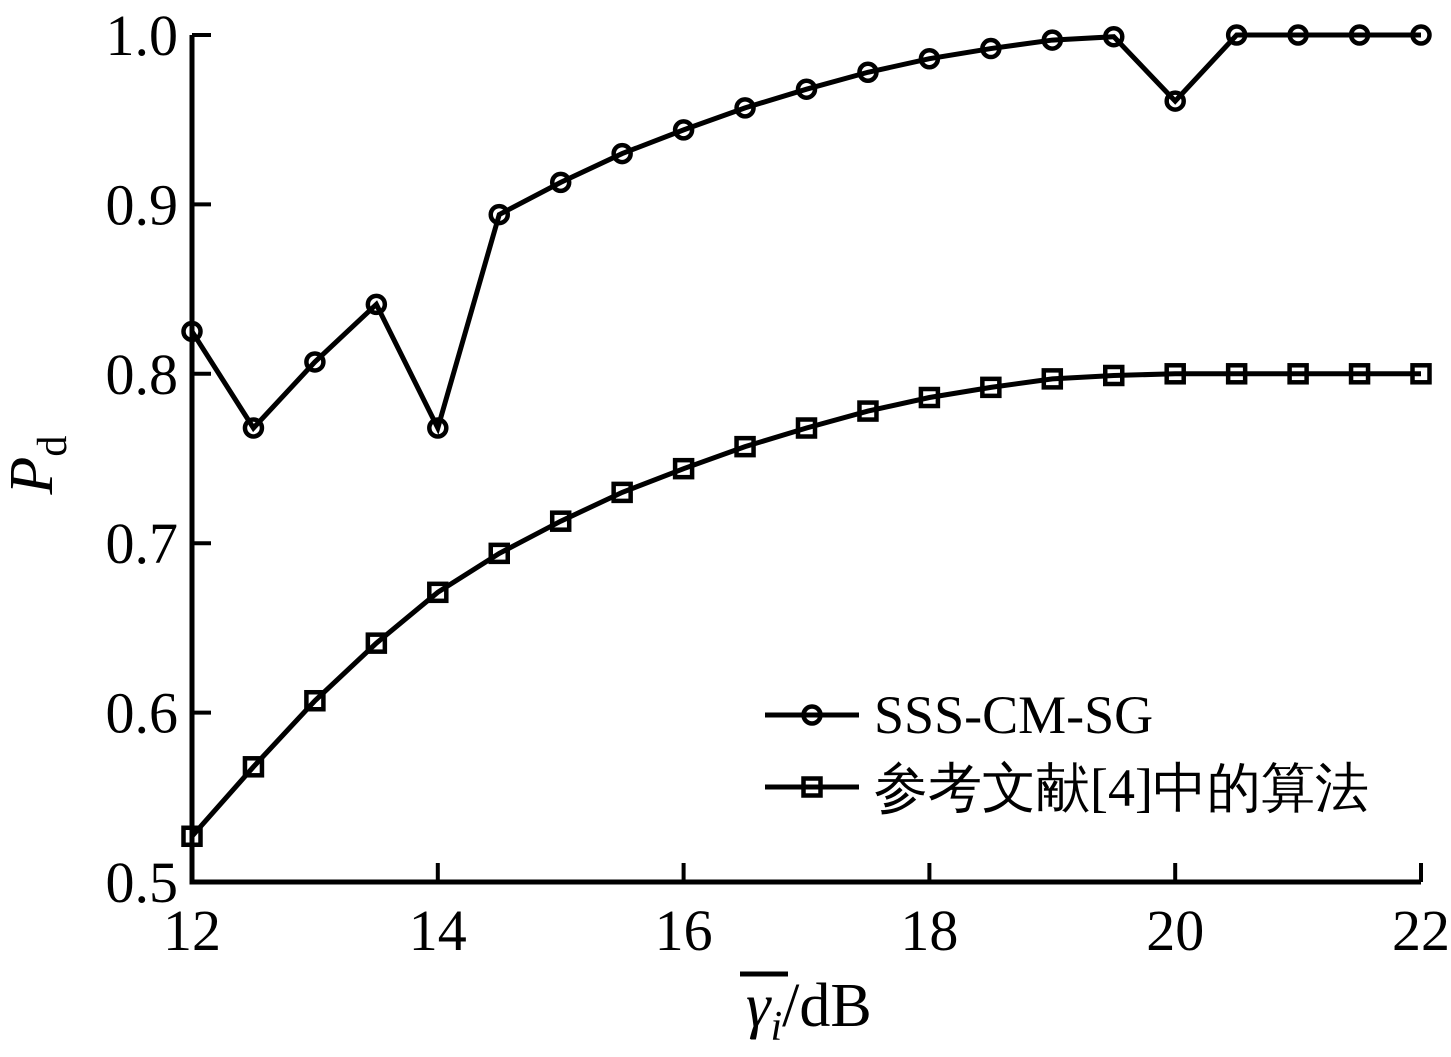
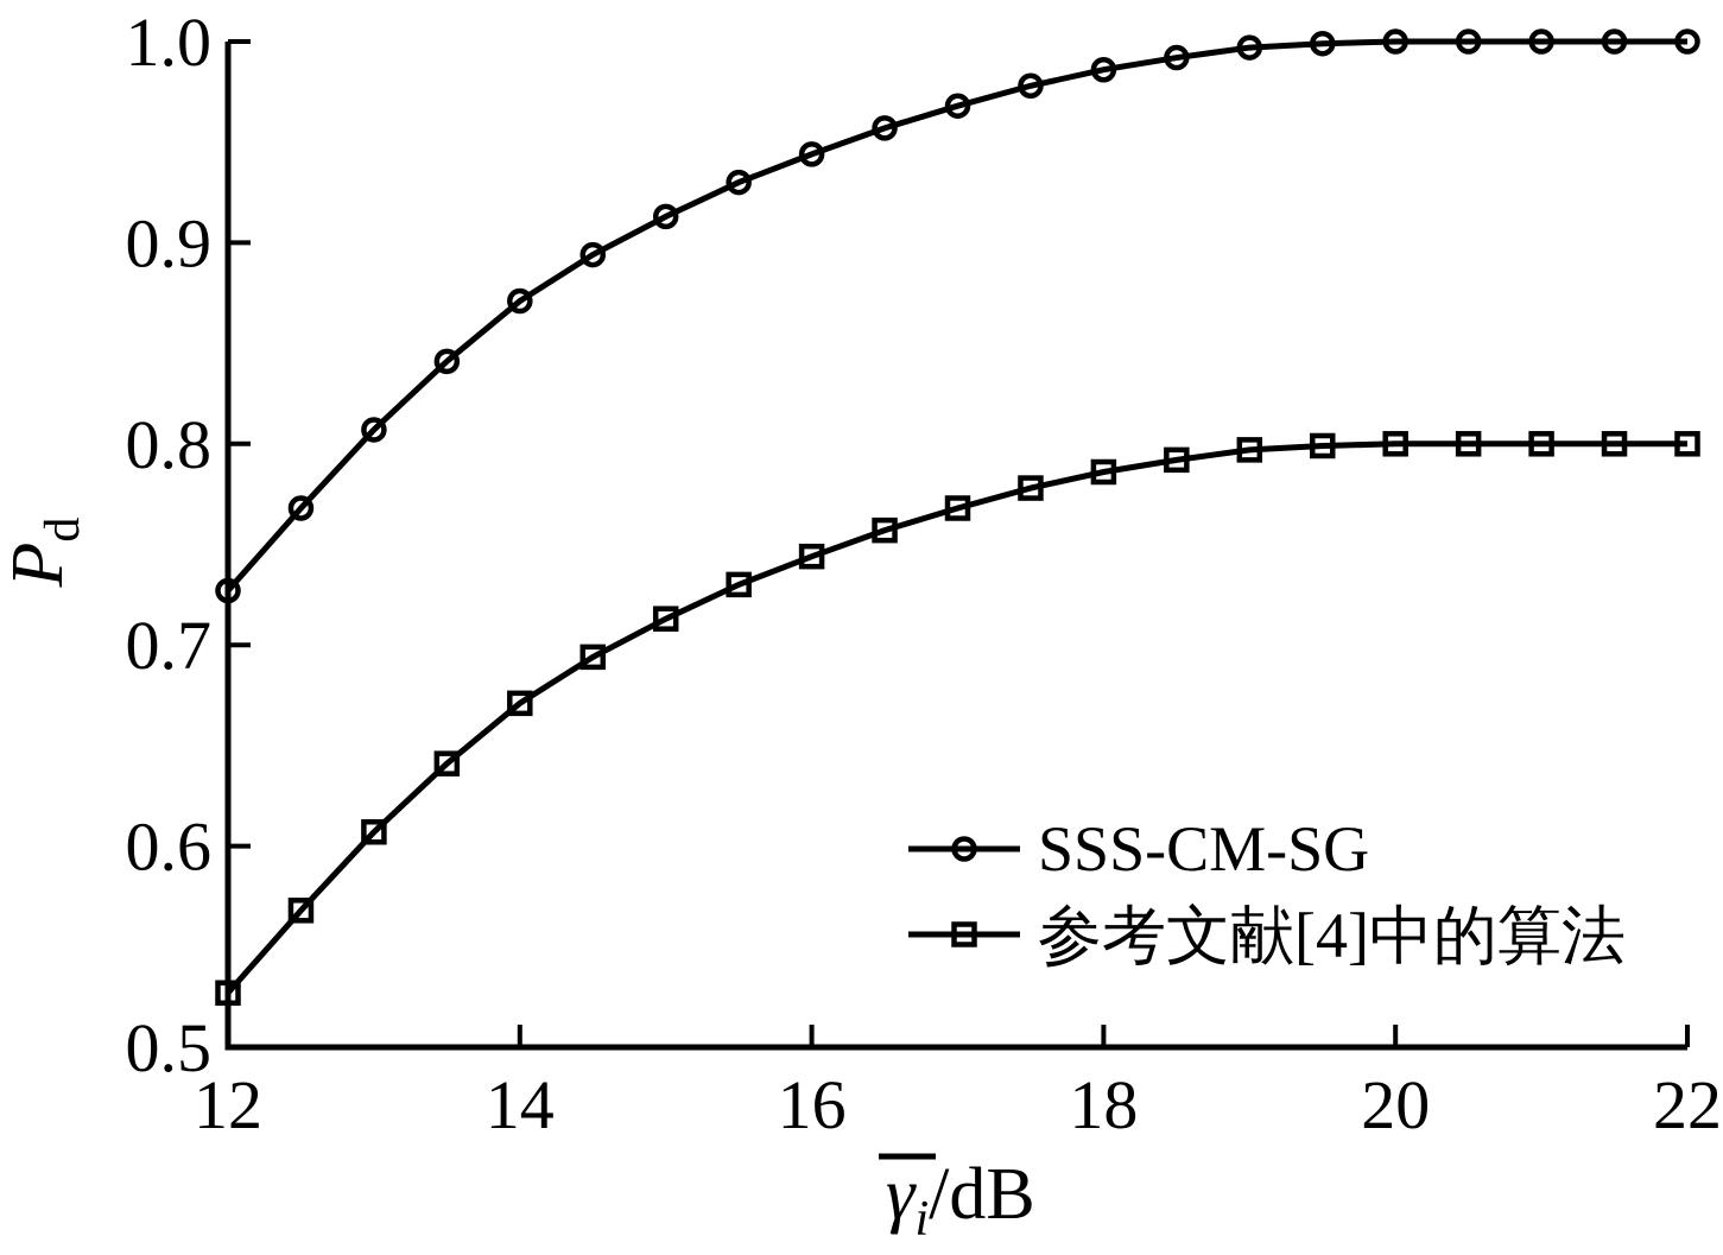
SSS-CM-SG/12: 0.825 -> 0.727
SSS-CM-SG/14: 0.768 -> 0.871
SSS-CM-SG/20: 0.961 -> 1.000
